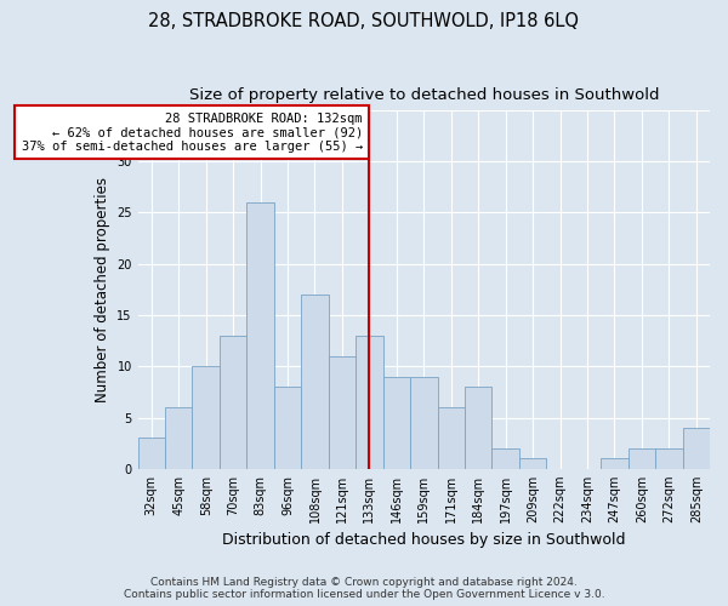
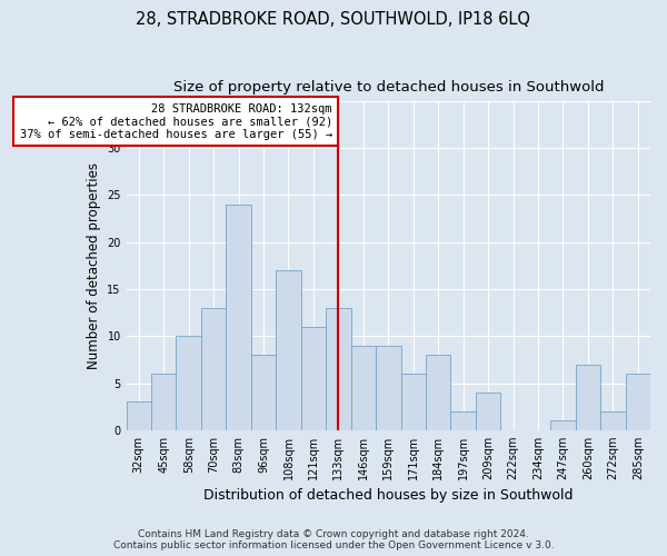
83sqm: 26 -> 24
209sqm: 1 -> 4
260sqm: 2 -> 7
285sqm: 4 -> 6
